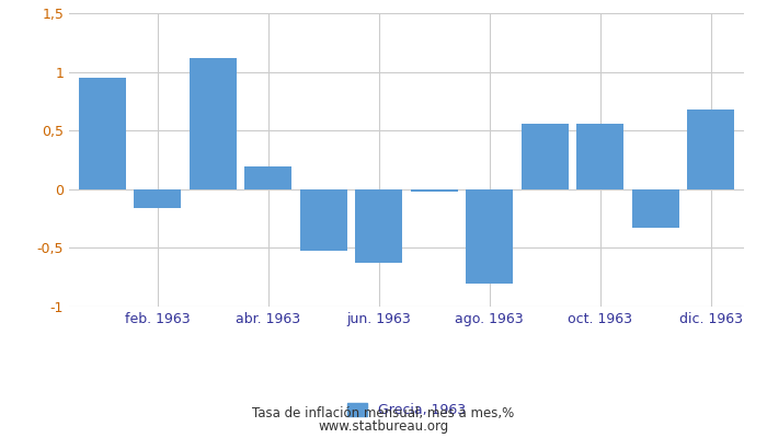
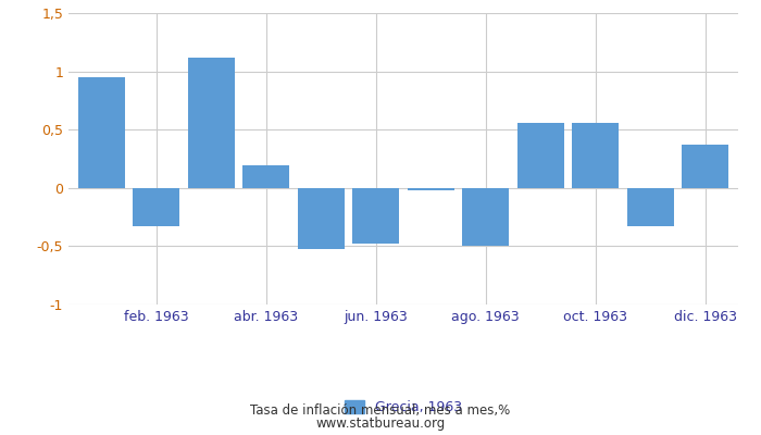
feb. 1963: -0,16 -> -0,33
jun. 1963: -0,63 -> -0,48
ago. 1963: -0,80 -> -0,50
dic. 1963: 0,68 -> 0,37
